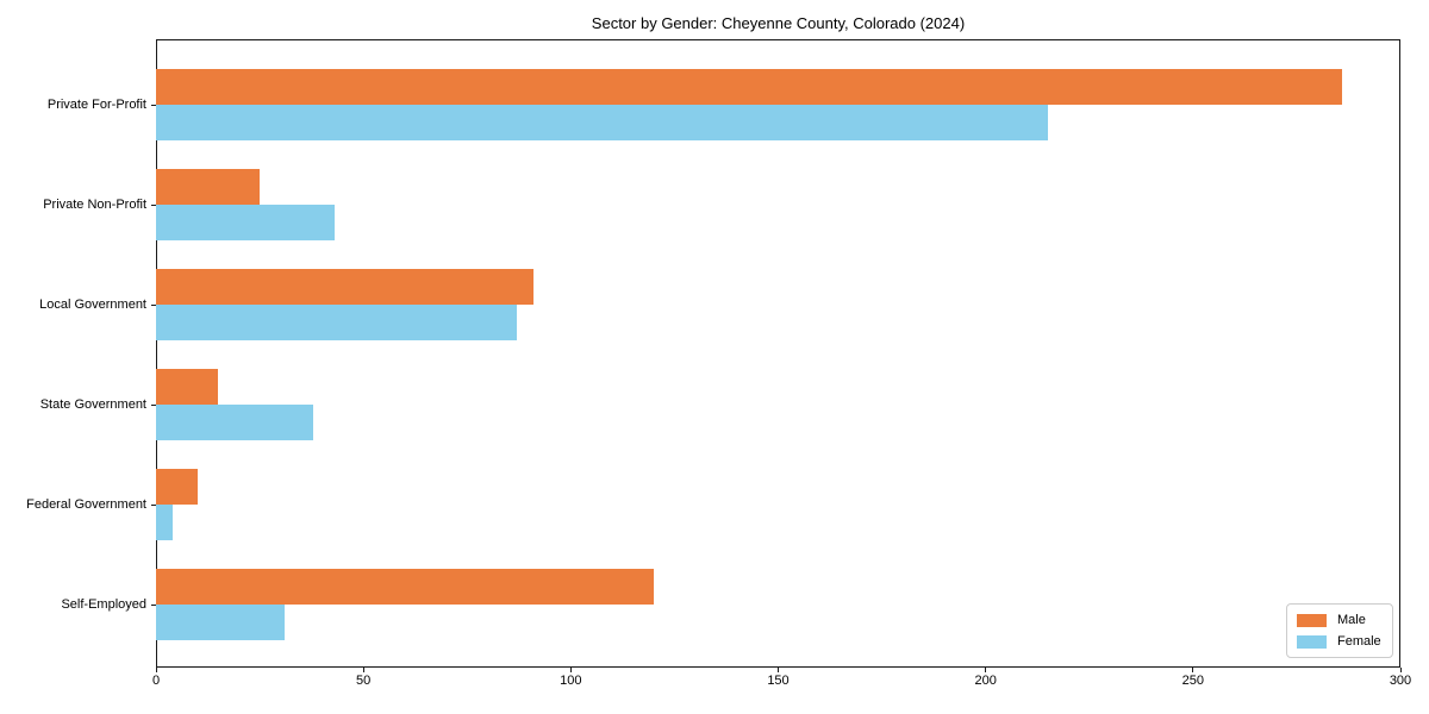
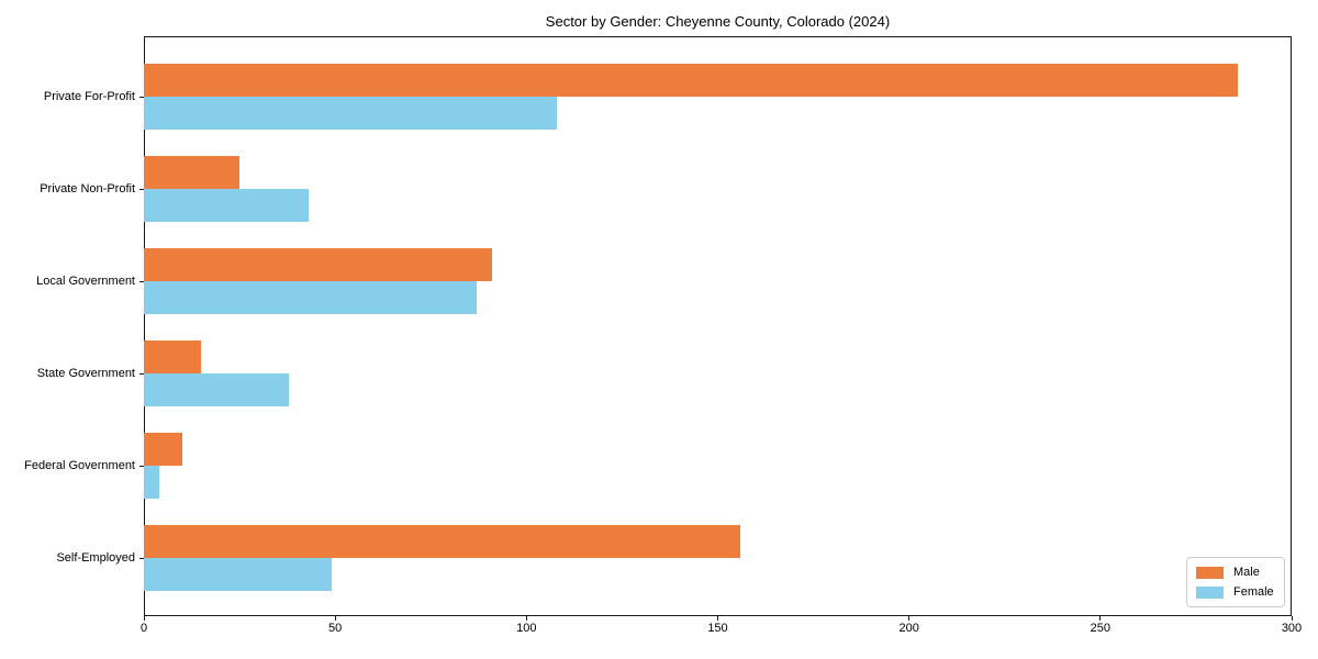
Female/Private For-Profit: 215 -> 108
Male/Self-Employed: 120 -> 156
Female/Self-Employed: 31 -> 49
